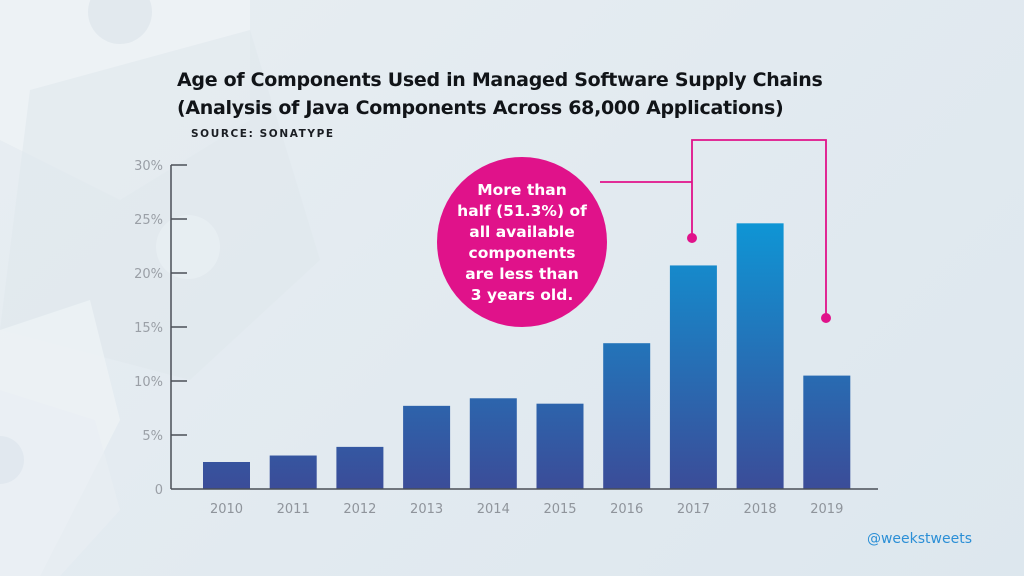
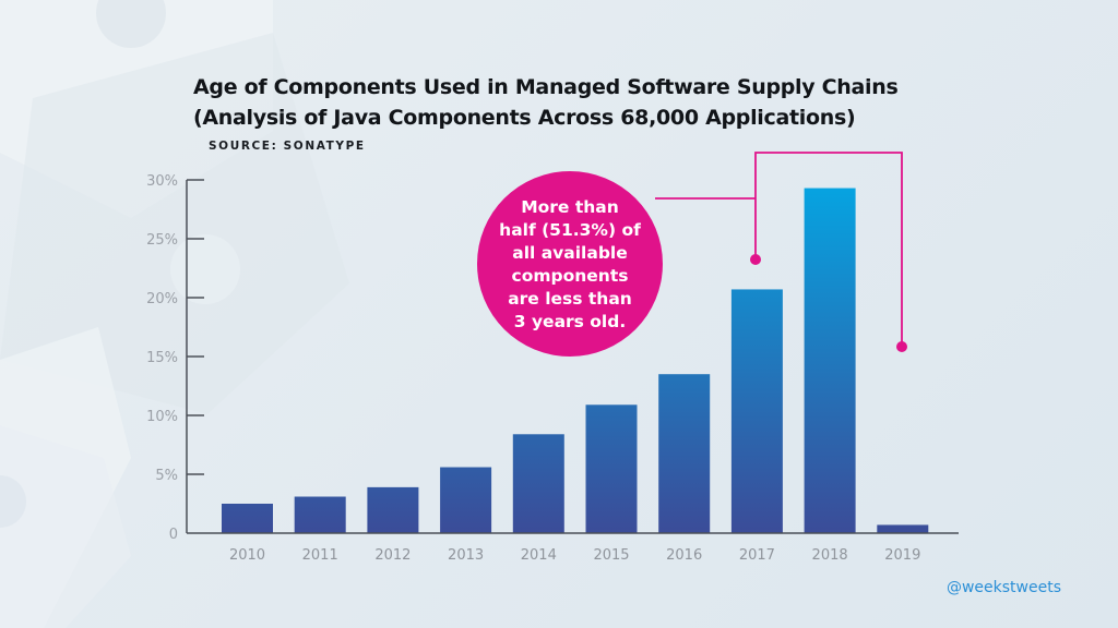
2013: 7.7% -> 5.6%
2015: 7.9% -> 10.9%
2018: 24.6% -> 29.3%
2019: 10.5% -> 0.7%
